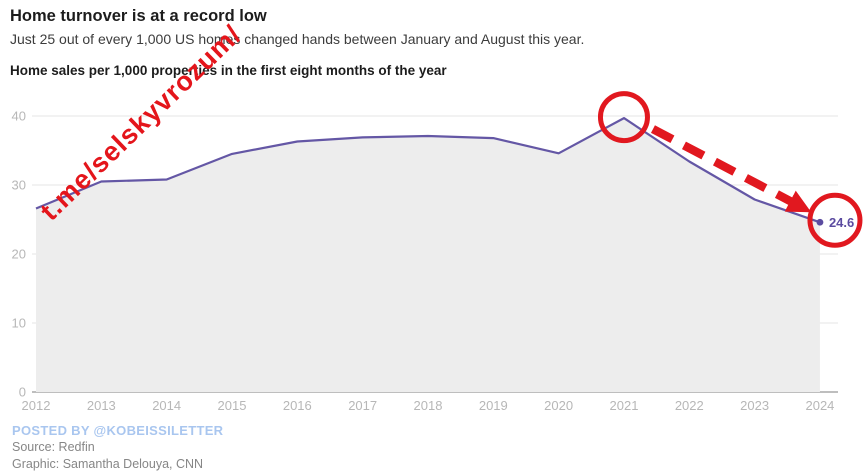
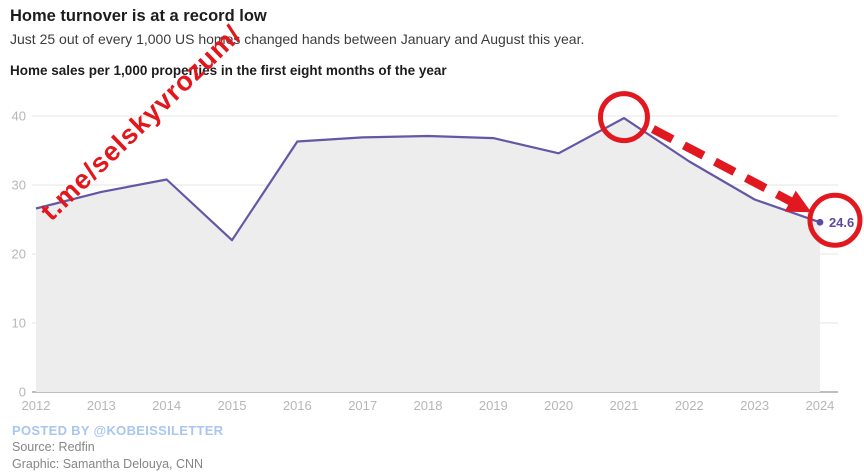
2013: 30 -> 29
2015: 34 -> 22
